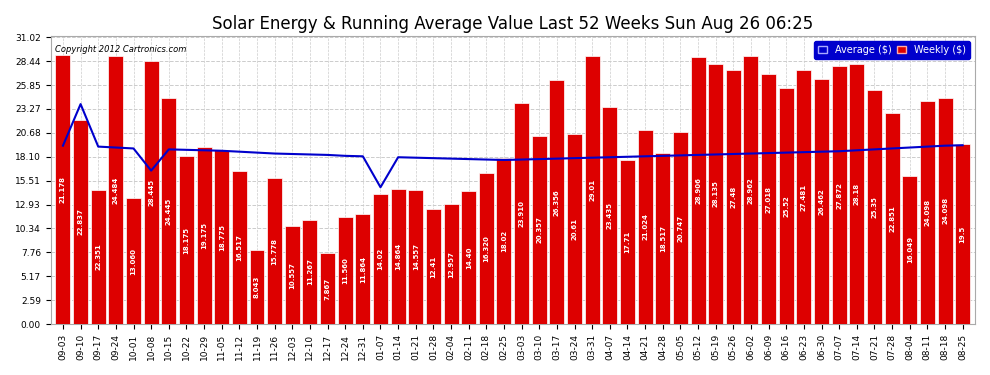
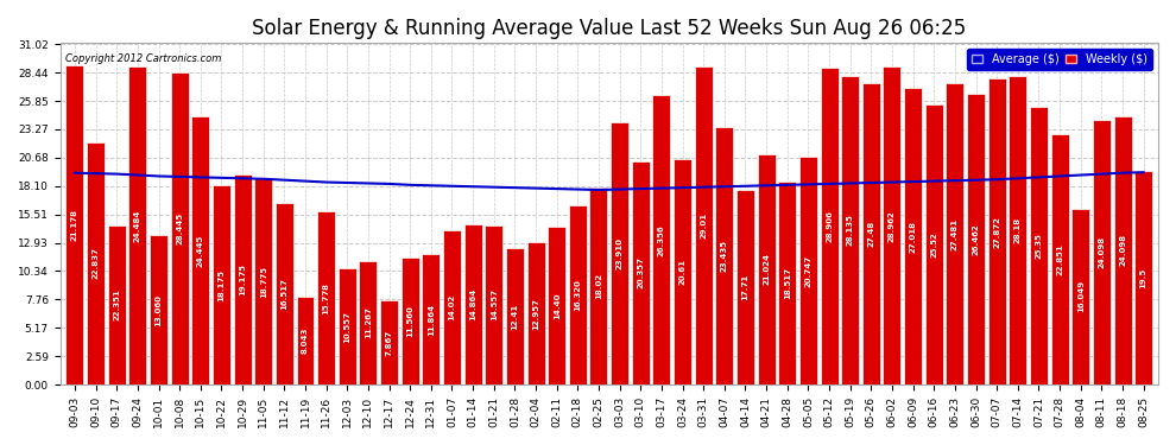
Average ($)/09-10: 23.8 -> 19.2
Average ($)/10-08: 16.6 -> 18.9
Average ($)/01-07: 14.8 -> 18.1
